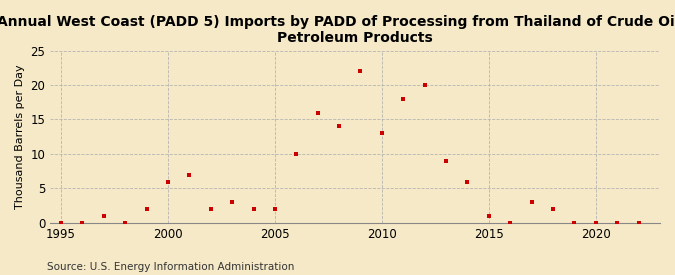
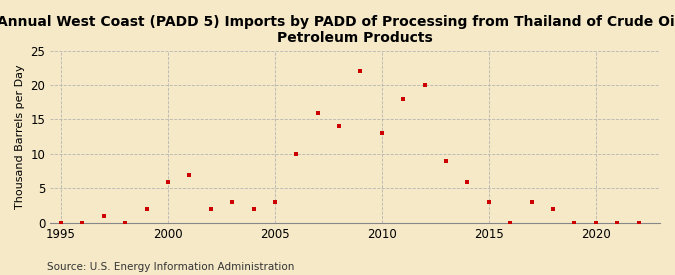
2005: 2 -> 3
2015: 1 -> 3
